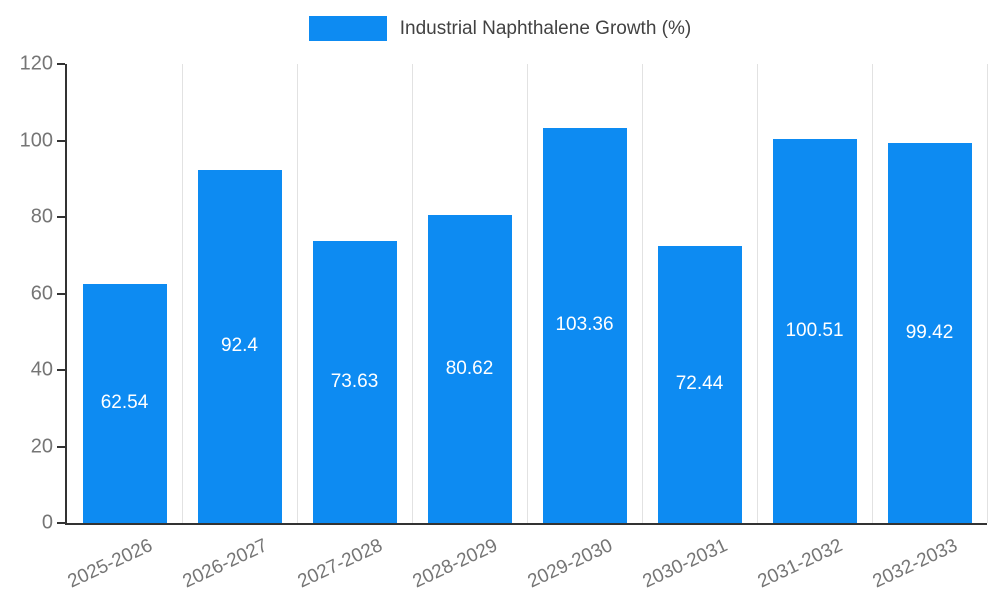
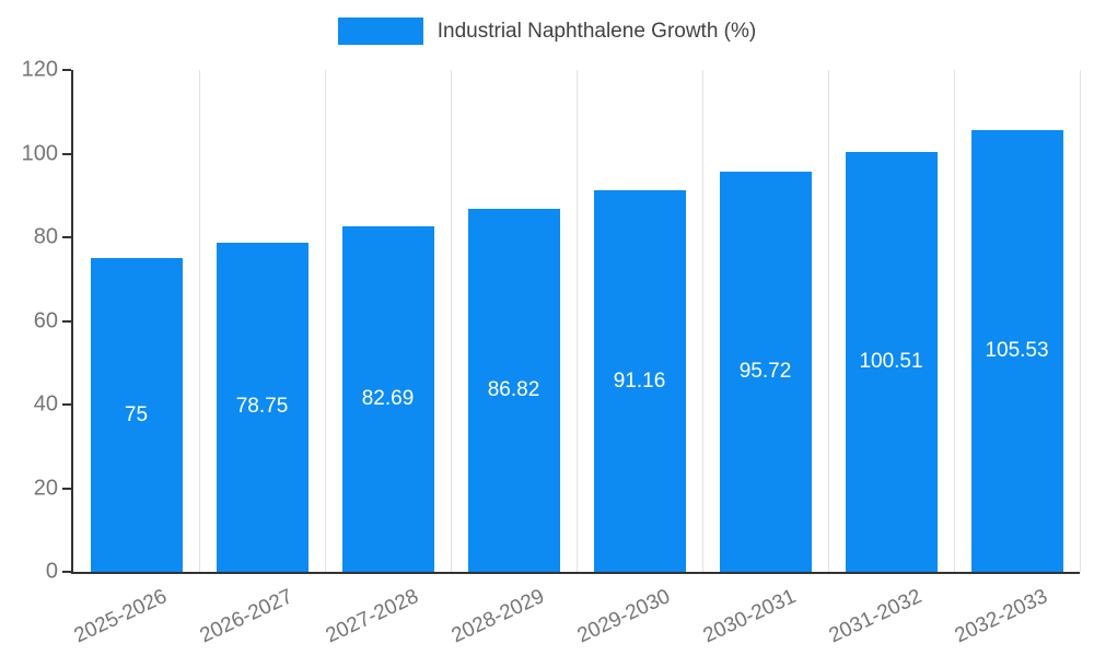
2025-2026: 62.54 -> 75
2026-2027: 92.4 -> 78.75
2027-2028: 73.63 -> 82.69
2028-2029: 80.62 -> 86.82
2029-2030: 103.36 -> 91.16
2030-2031: 72.44 -> 95.72
2032-2033: 99.42 -> 105.53
